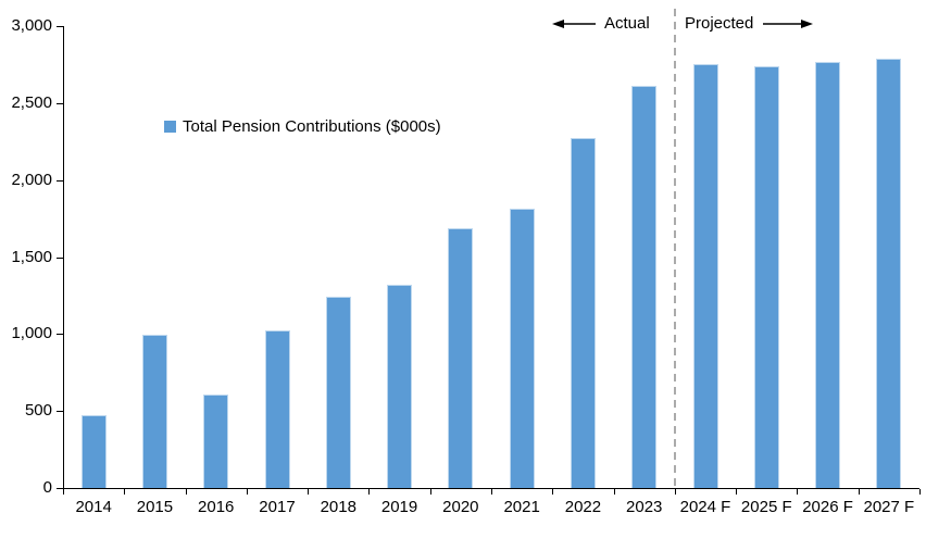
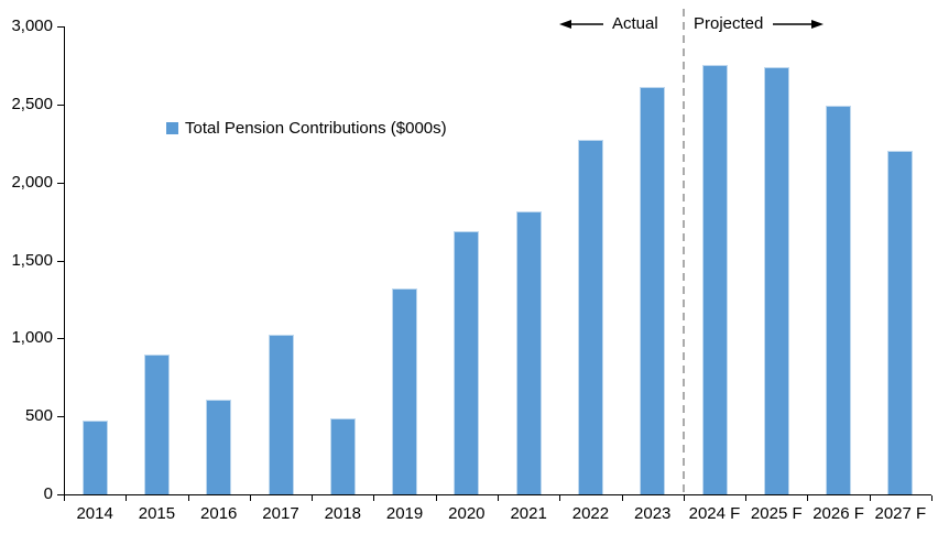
2015: 1000 -> 900
2018: 1240 -> 490
2026 F: 2760 -> 2490
2027 F: 2790 -> 2200
